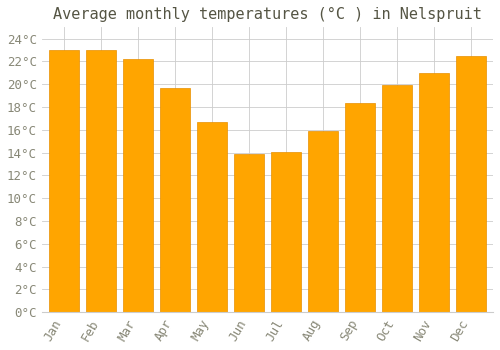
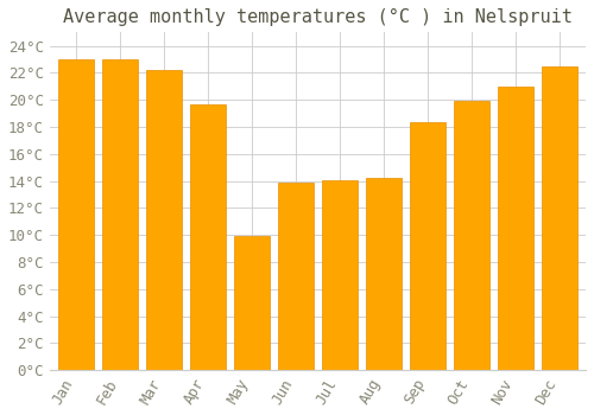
May: 16.7°C -> 9.9°C
Aug: 15.9°C -> 14.2°C
